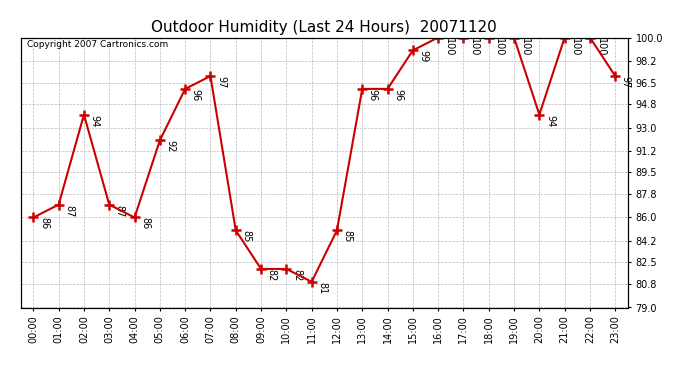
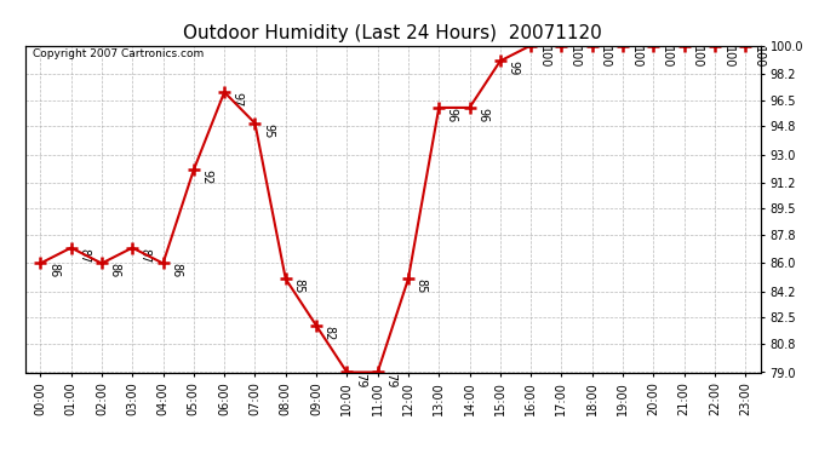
02:00: 94 -> 86
06:00: 96 -> 97
07:00: 97 -> 95
10:00: 82 -> 79
11:00: 81 -> 79
20:00: 94 -> 100
23:00: 97 -> 100
